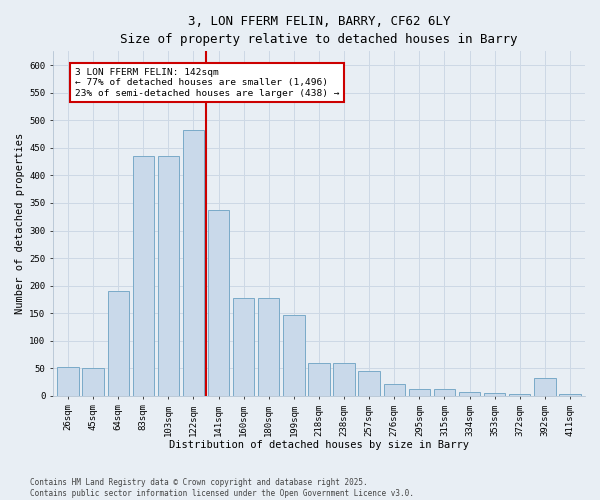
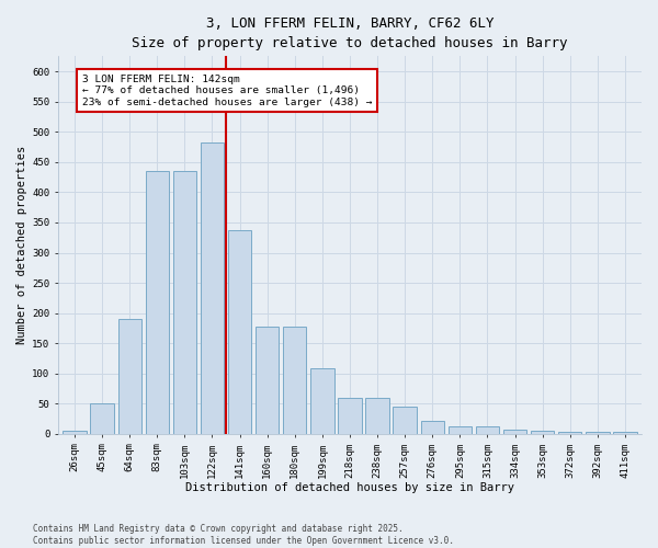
26sqm: 52 -> 5
199sqm: 146 -> 108
392sqm: 32 -> 4
